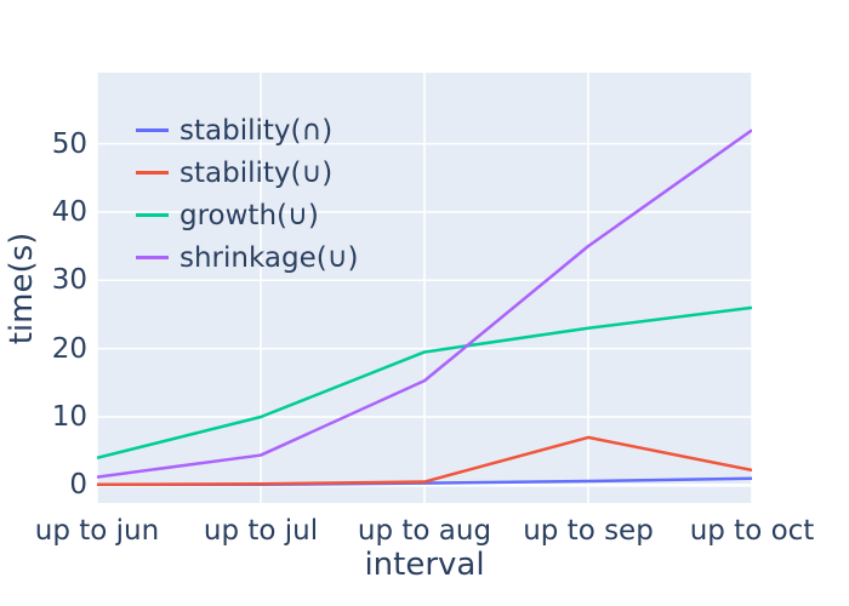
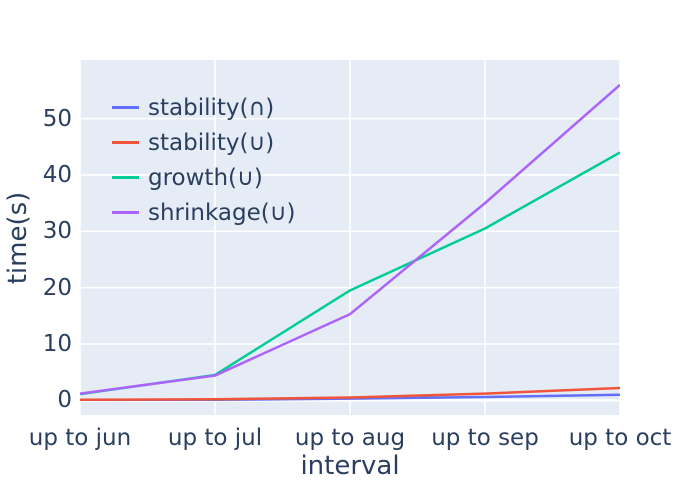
growth(∪)/up to jun: 4 -> 1
growth(∪)/up to jul: 10 -> 4
stability(∪)/up to sep: 7 -> 1
growth(∪)/up to sep: 23 -> 30
growth(∪)/up to oct: 26 -> 44
shrinkage(∪)/up to oct: 52 -> 56
